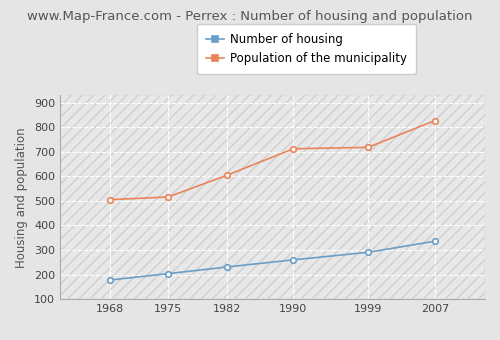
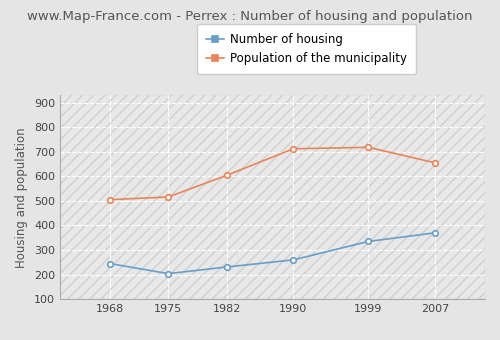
Number of housing/1968: 178 -> 245
Number of housing/1999: 291 -> 335
Number of housing/2007: 336 -> 370
Population of the municipality/2007: 827 -> 655
